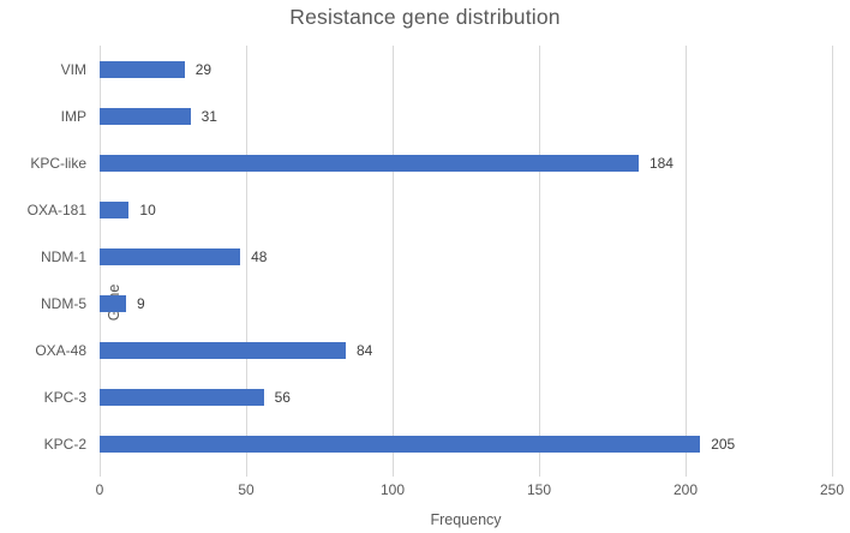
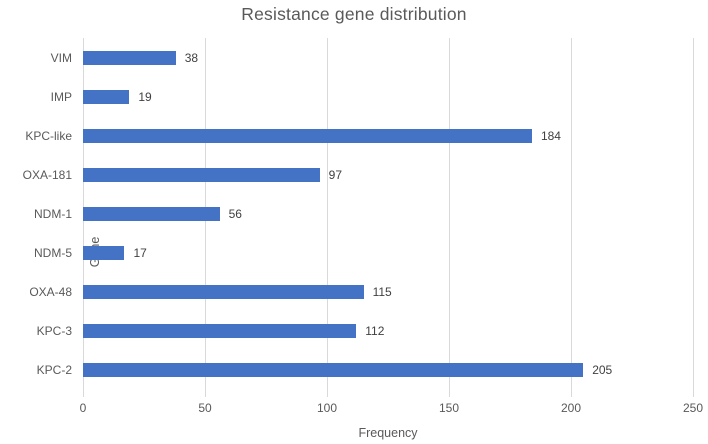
VIM: 29 -> 38
IMP: 31 -> 19
OXA-181: 10 -> 97
NDM-1: 48 -> 56
NDM-5: 9 -> 17
OXA-48: 84 -> 115
KPC-3: 56 -> 112
